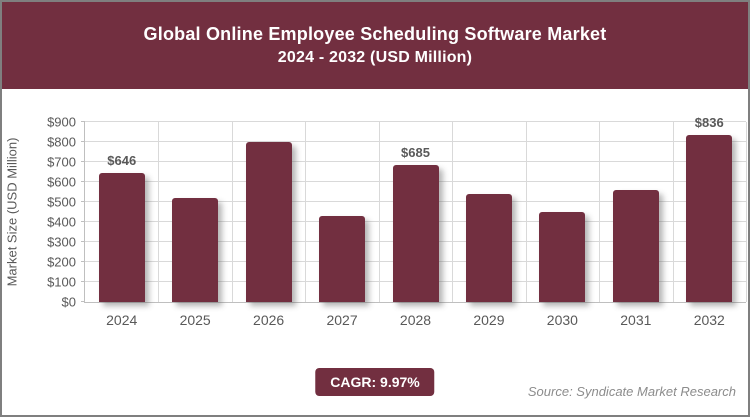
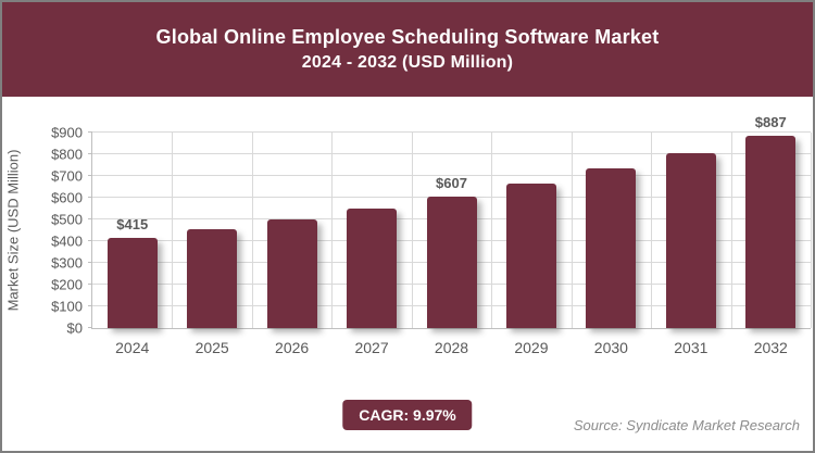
2024: $646 -> $415
2025: $520 -> $460
2026: $800 -> $500
2027: $430 -> $550
2028: $685 -> $607
2029: $540 -> $670
2030: $450 -> $730
2031: $560 -> $810
2032: $836 -> $887
